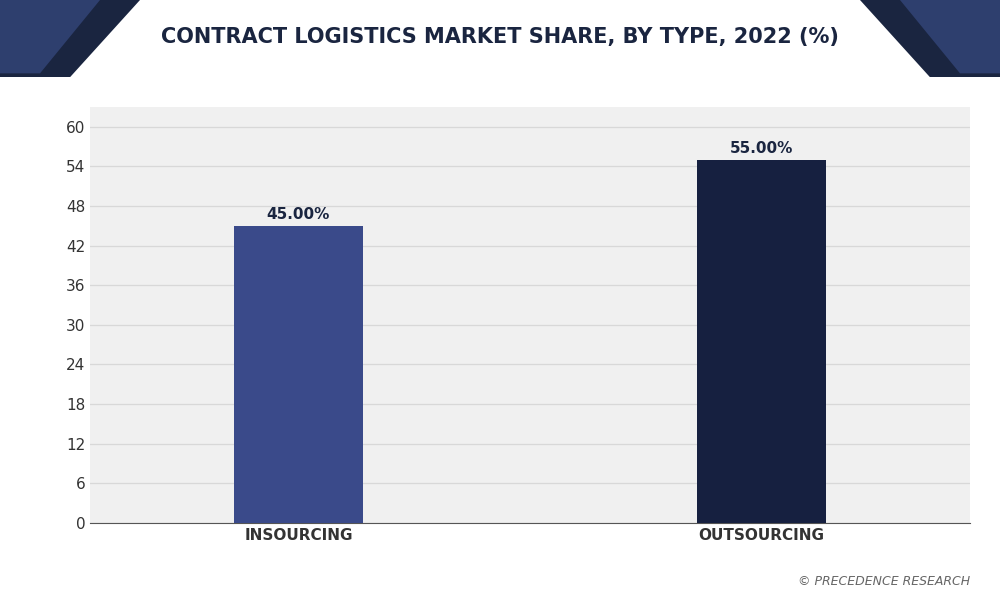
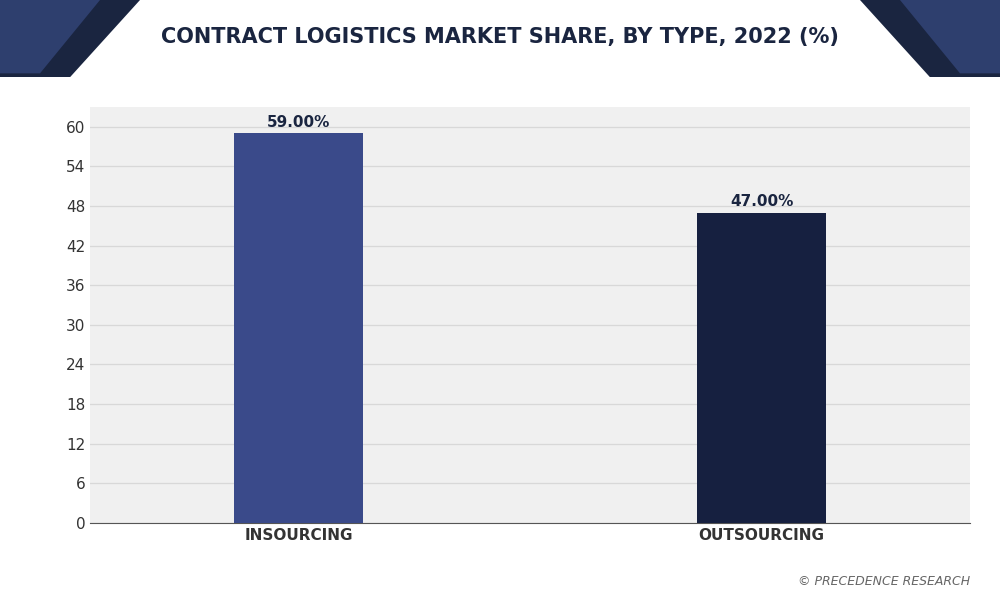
INSOURCING: 45.00% -> 59.00%
OUTSOURCING: 55.00% -> 47.00%
